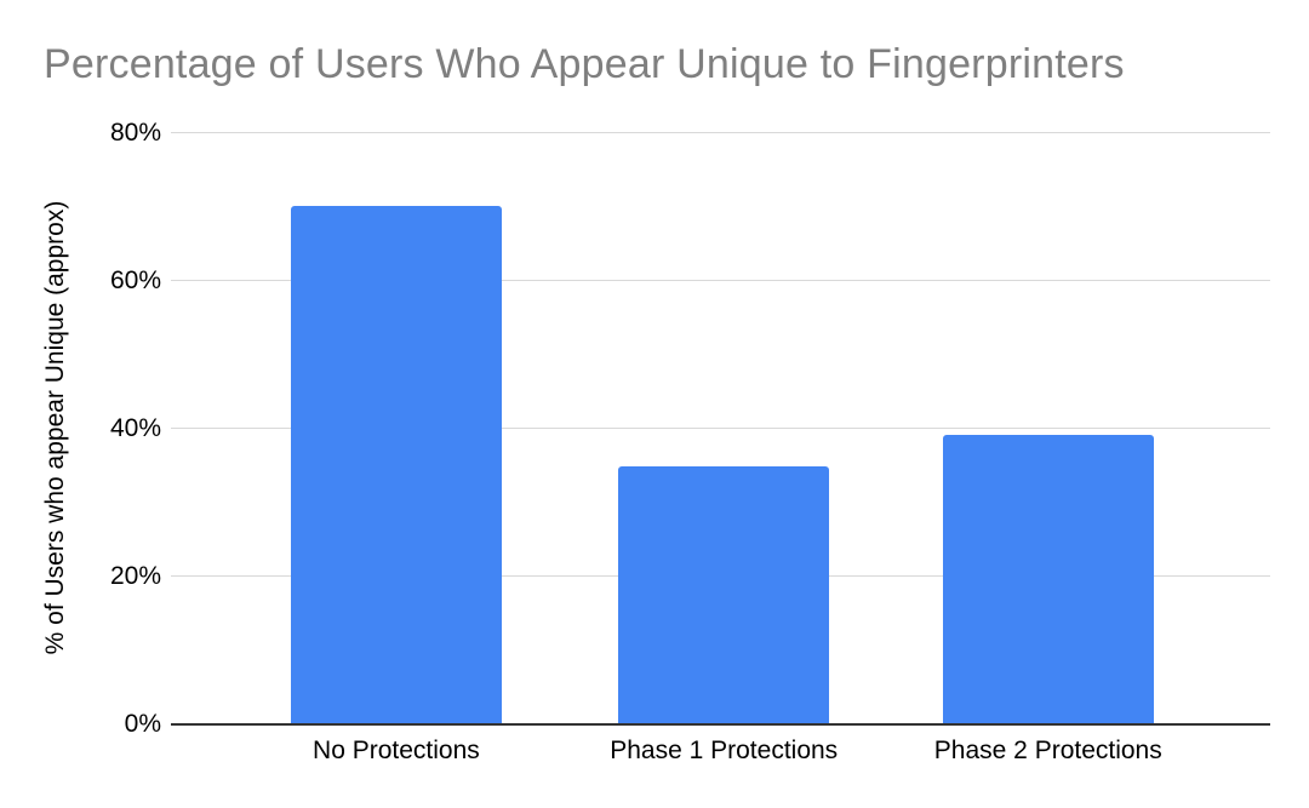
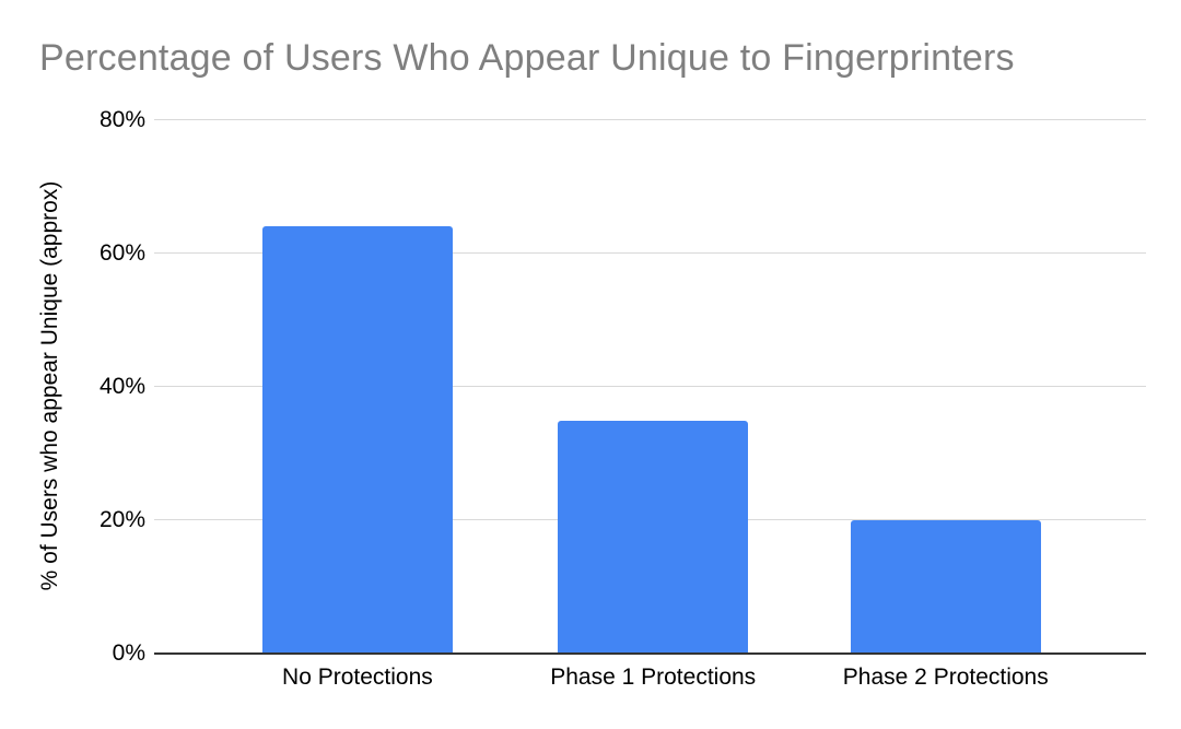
No Protections: 70% -> 64%
Phase 2 Protections: 39% -> 20%
